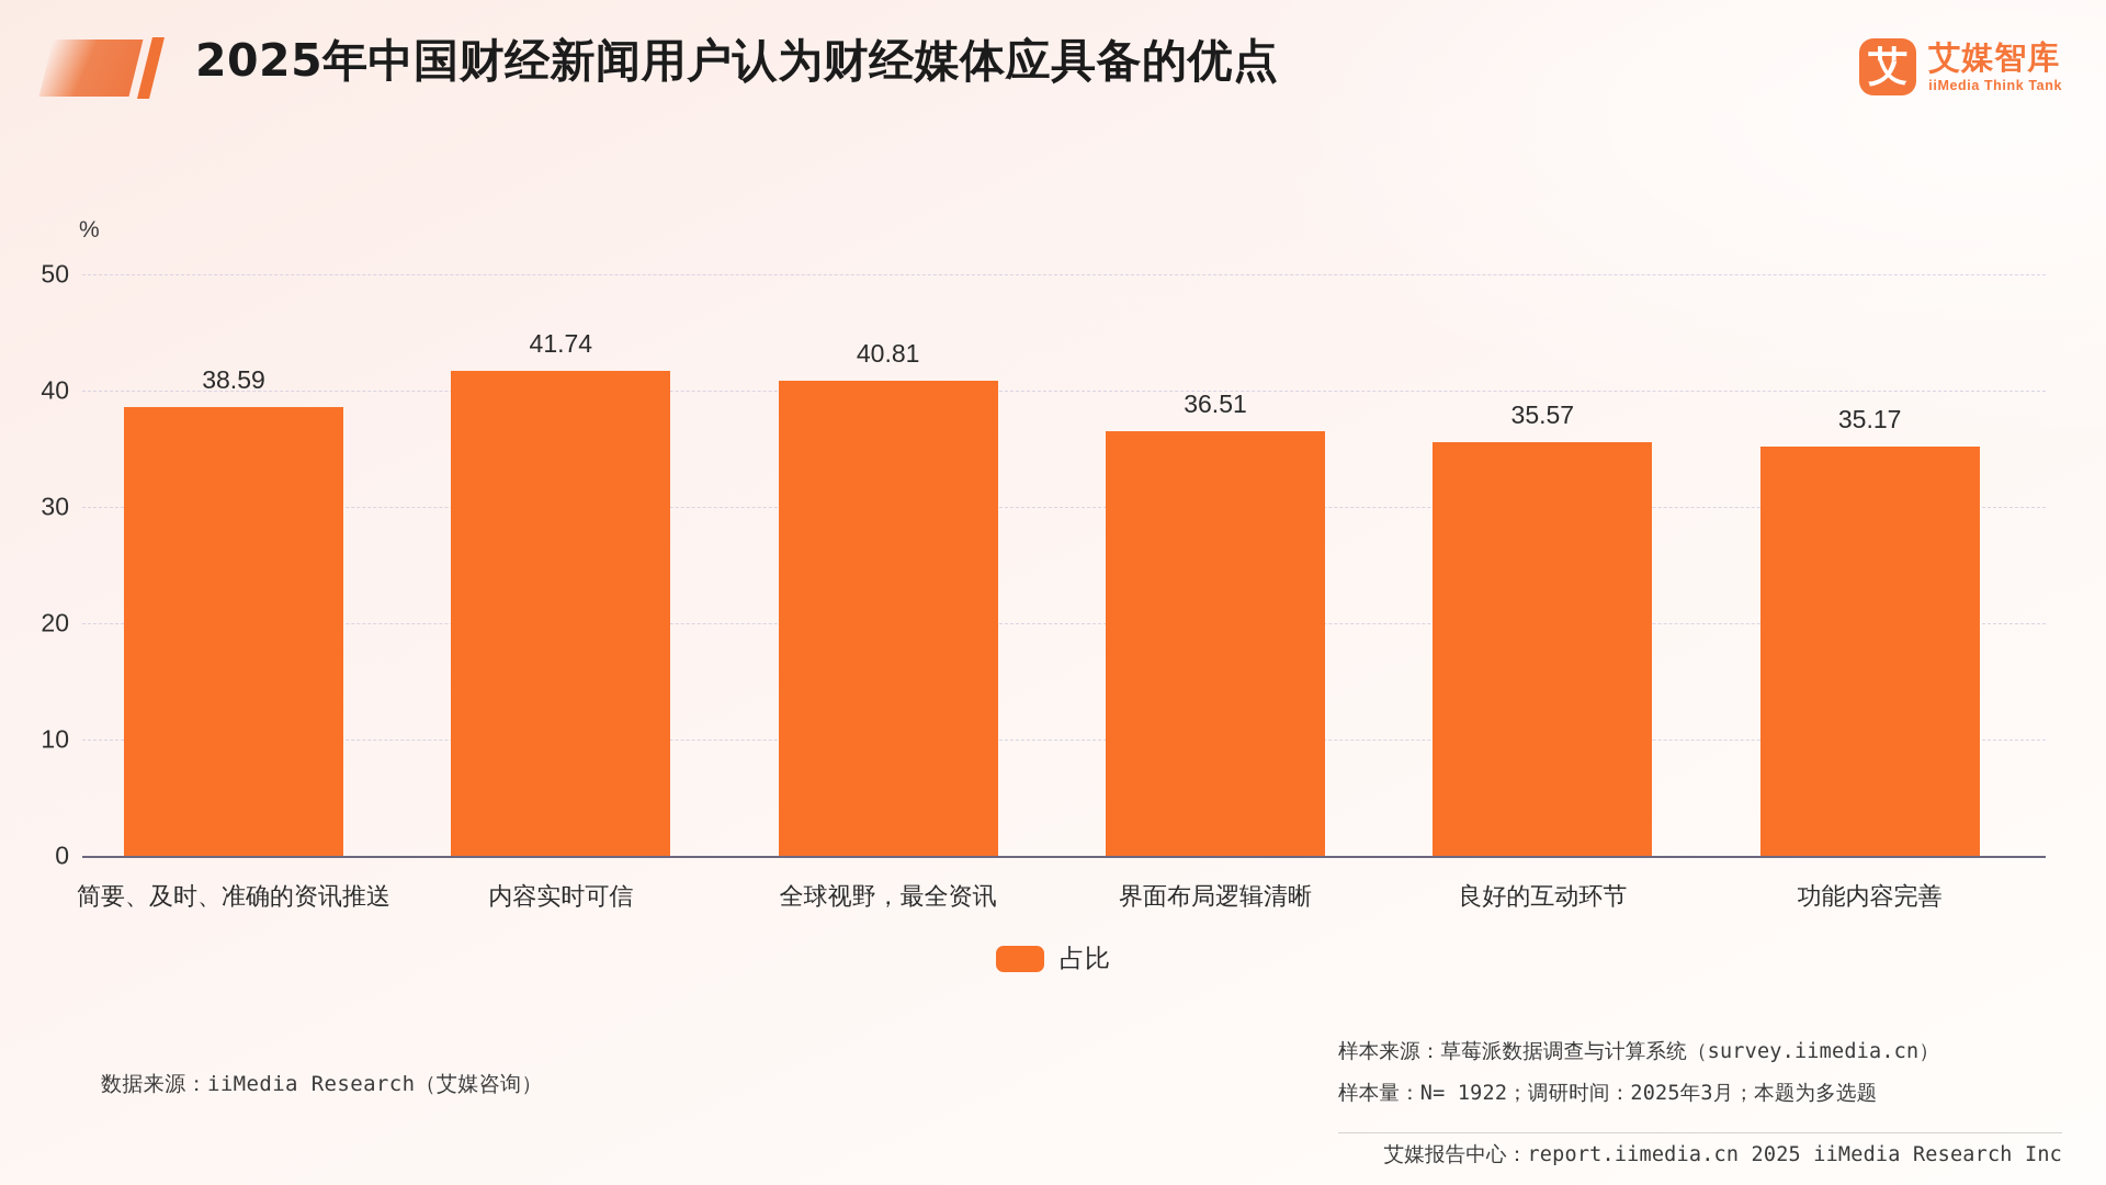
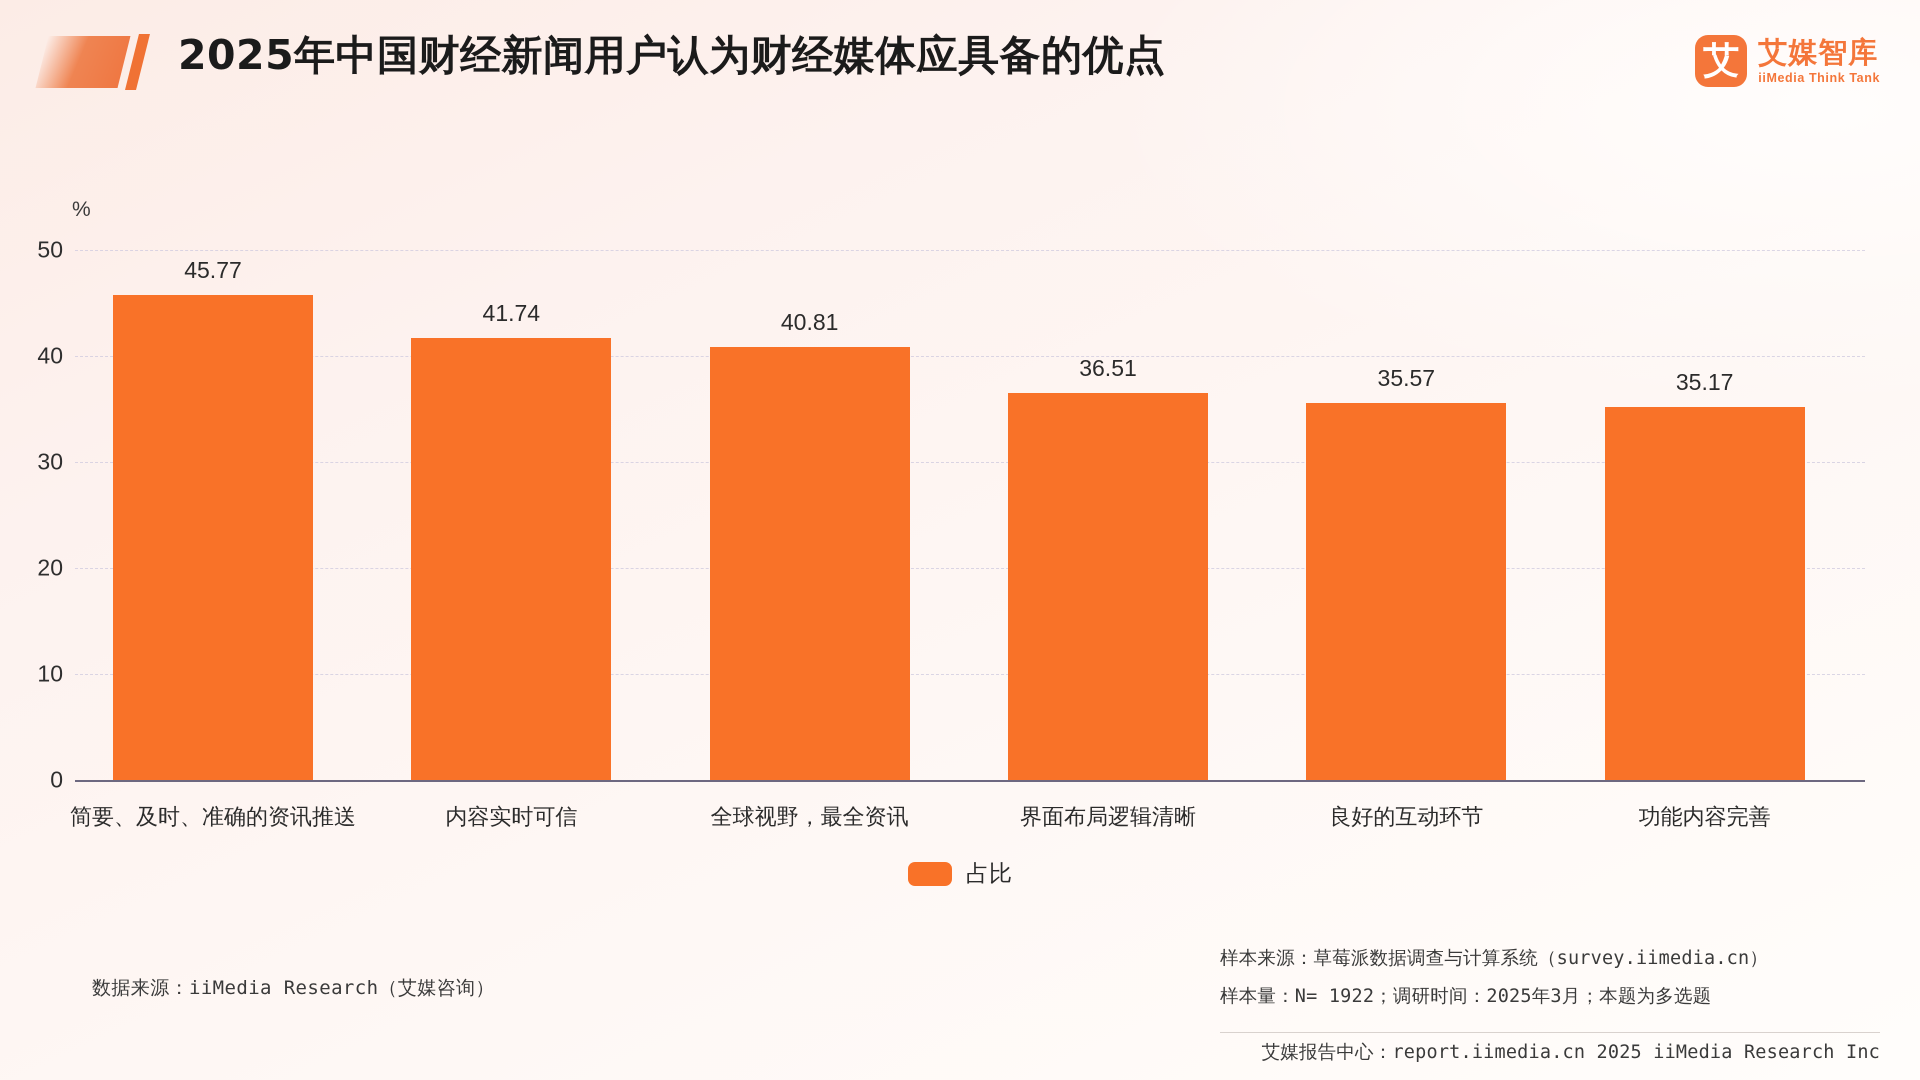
简要、及时、准确的资讯推送: 38.59 -> 45.77
